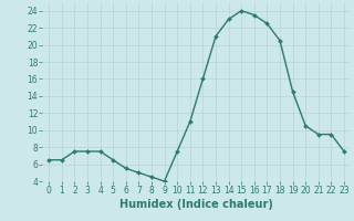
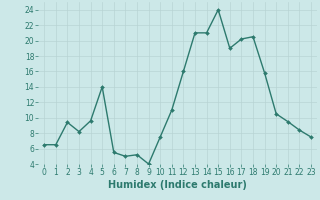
2: 7.5 -> 9.4
3: 7.5 -> 8.2
4: 7.5 -> 9.6
5: 6.5 -> 14.0
8: 4.5 -> 5.2
14: 23.0 -> 21.0
16: 23.5 -> 19.0
17: 22.5 -> 20.2
19: 14.5 -> 15.8
22: 9.5 -> 8.4
